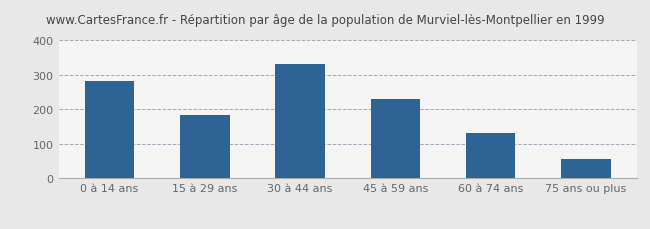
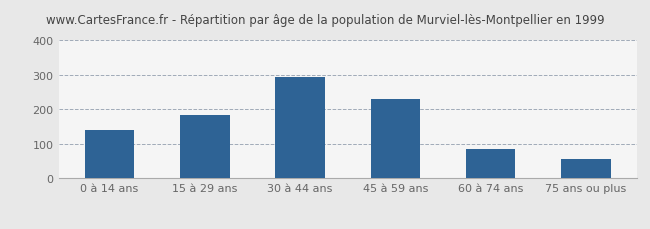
0 à 14 ans: 283 -> 140
30 à 44 ans: 333 -> 295
60 à 74 ans: 133 -> 85
